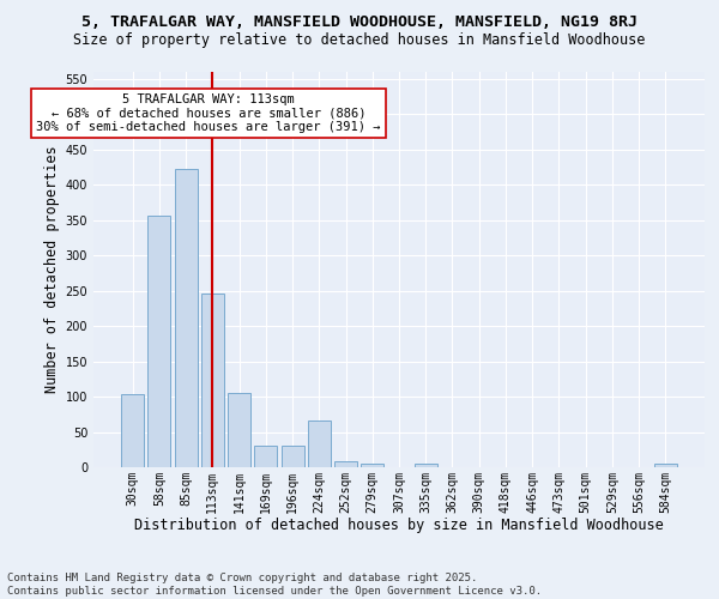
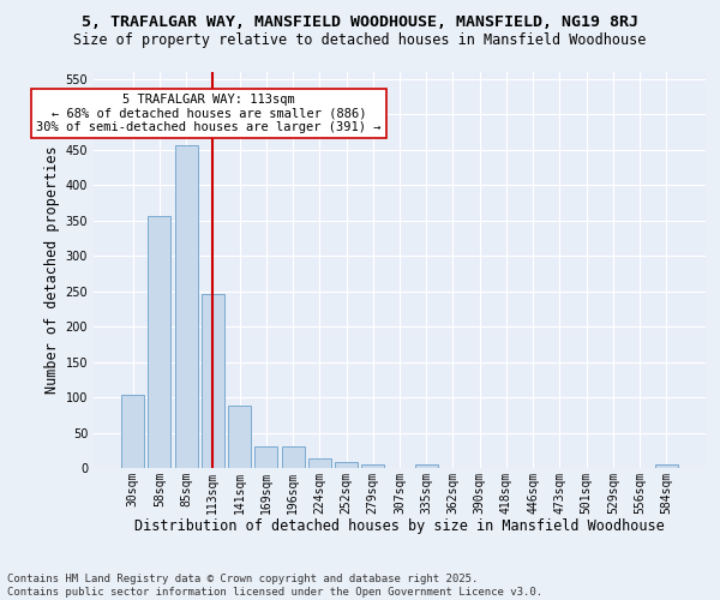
85sqm: 422 -> 456
141sqm: 106 -> 88
224sqm: 66 -> 13
